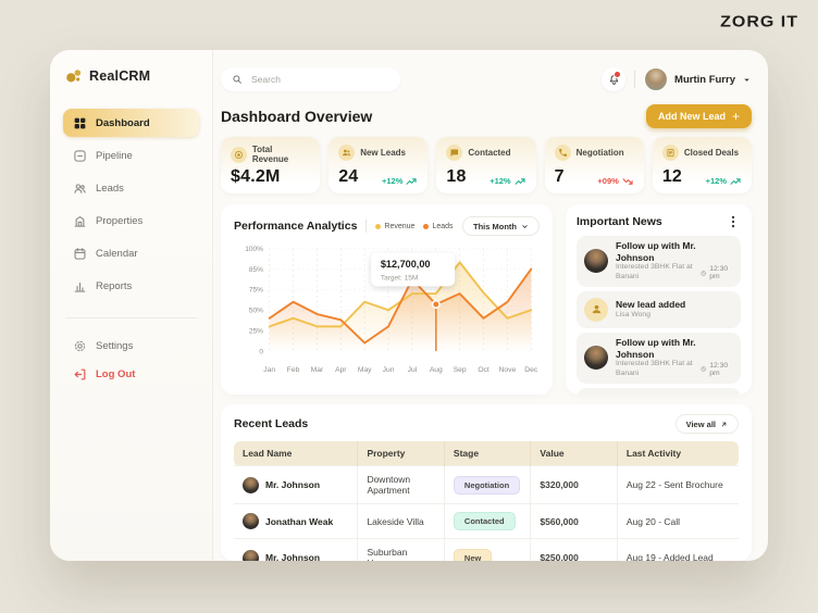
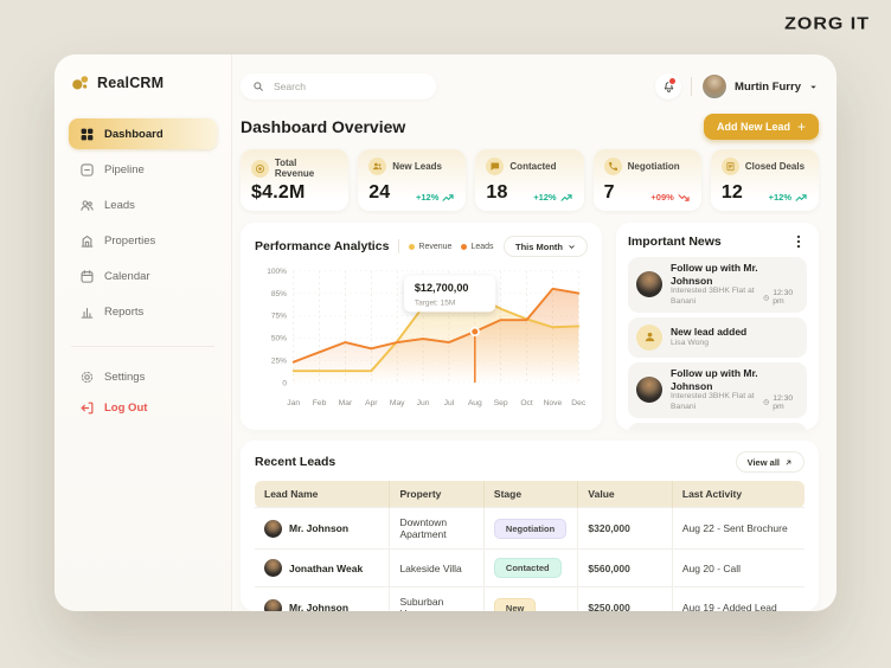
Revenue/Jan: 30% -> 10%
Leads/Jan: 40% -> 20%
Revenue/Feb: 40% -> 10%
Leads/Feb: 60% -> 30%
Revenue/Mar: 30% -> 10%
Revenue/Apr: 30% -> 10%
Revenue/May: 60% -> 50%
Leads/May: 10% -> 40%
Revenue/Jun: 50% -> 80%
Leads/Jun: 30% -> 50%
Revenue/Jul: 70% -> 80%
Leads/Jul: 80% -> 40%
Revenue/Aug: 70% -> 80%
Revenue/Sep: 90% -> 80%
Leads/Oct: 40% -> 70%
Revenue/Nove: 40% -> 60%
Leads/Nove: 60% -> 90%
Revenue/Dec: 50% -> 60%
